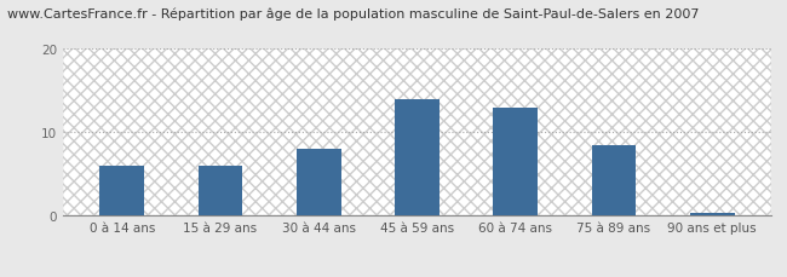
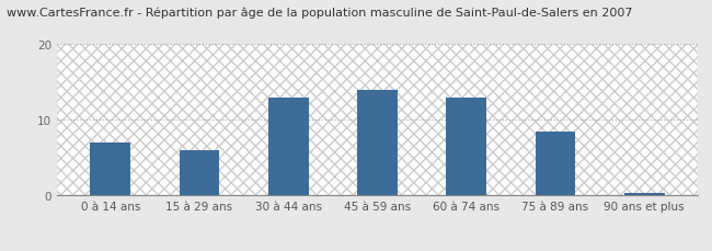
0 à 14 ans: 6.0 -> 7.0
30 à 44 ans: 8.0 -> 13.0
